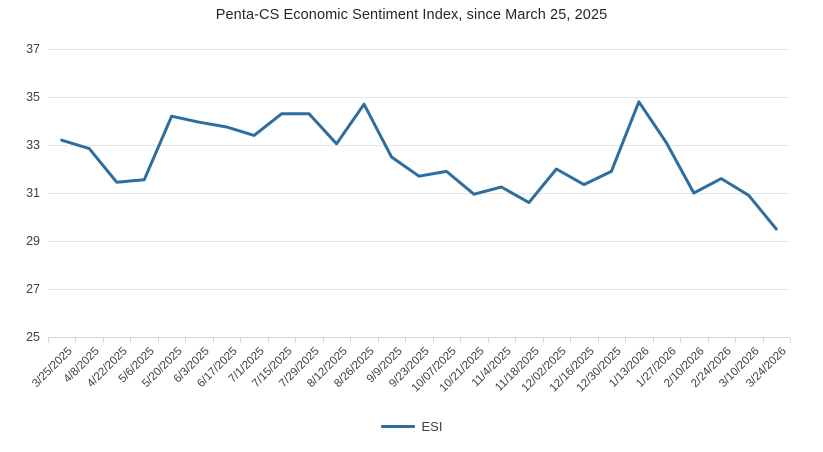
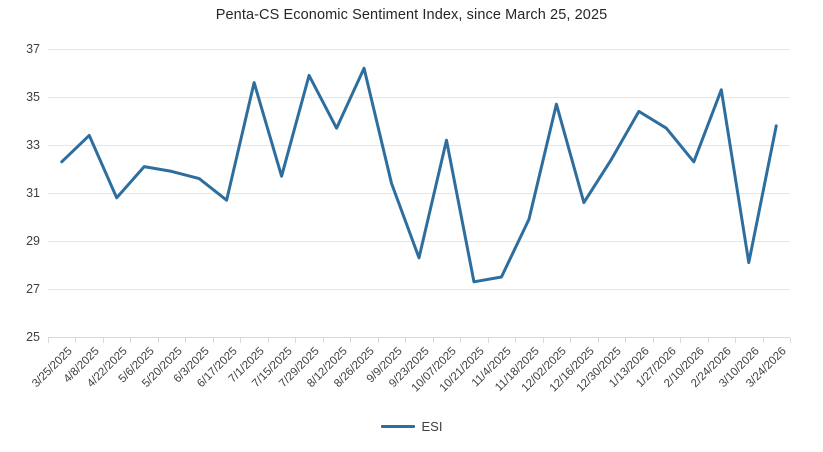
3/25/2025: 33.2 -> 32.3
4/8/2025: 32.9 -> 33.4
4/22/2025: 31.4 -> 30.8
5/6/2025: 31.6 -> 32.1
5/20/2025: 34.2 -> 31.9
6/3/2025: 34.0 -> 31.6
6/17/2025: 33.8 -> 30.7
7/1/2025: 33.4 -> 35.6
7/15/2025: 34.3 -> 31.7
7/29/2025: 34.3 -> 35.9
8/12/2025: 33.0 -> 33.7
8/26/2025: 34.7 -> 36.2
9/9/2025: 32.5 -> 31.4
9/23/2025: 31.7 -> 28.3
10/07/2025: 31.9 -> 33.2
10/21/2025: 30.9 -> 27.3
11/4/2025: 31.2 -> 27.5
11/18/2025: 30.6 -> 29.9
12/02/2025: 32.0 -> 34.7
12/16/2025: 31.4 -> 30.6
12/30/2025: 31.9 -> 32.4
1/13/2026: 34.8 -> 34.4
1/27/2026: 33.1 -> 33.7
2/10/2026: 31.0 -> 32.3
2/24/2026: 31.6 -> 35.3
3/10/2026: 30.9 -> 28.1
3/24/2026: 29.5 -> 33.8
